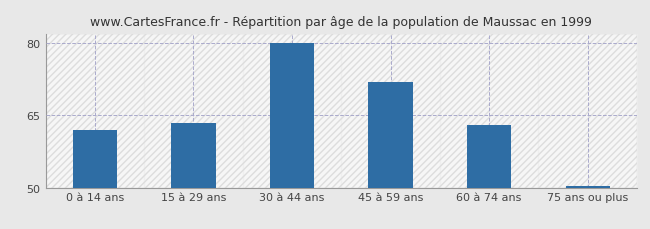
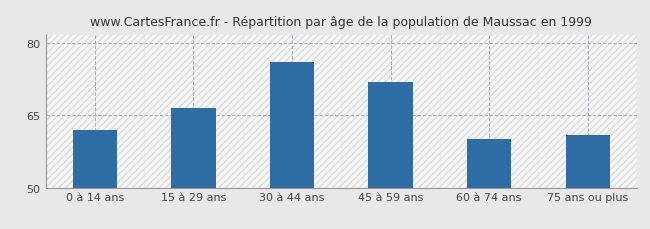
15 à 29 ans: 63.5 -> 66.5
30 à 44 ans: 80.0 -> 76.0
60 à 74 ans: 63.0 -> 60.0
75 ans ou plus: 50.3 -> 61.0
